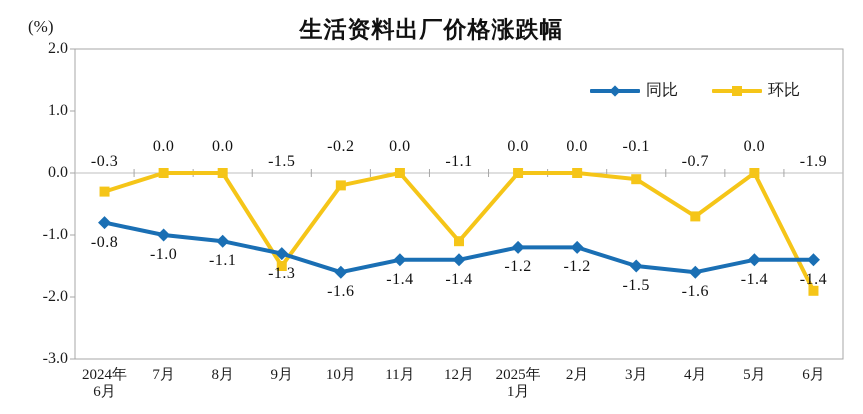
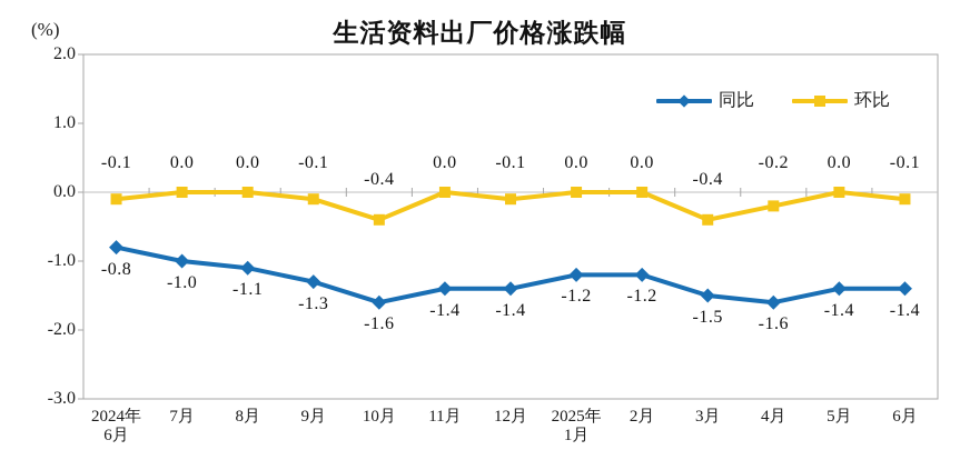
环比/2024年 6月: -0.3 -> -0.1
环比/9月: -1.5 -> -0.1
环比/10月: -0.2 -> -0.4
环比/12月: -1.1 -> -0.1
环比/3月: -0.1 -> -0.4
环比/4月: -0.7 -> -0.2
环比/6月: -1.9 -> -0.1
